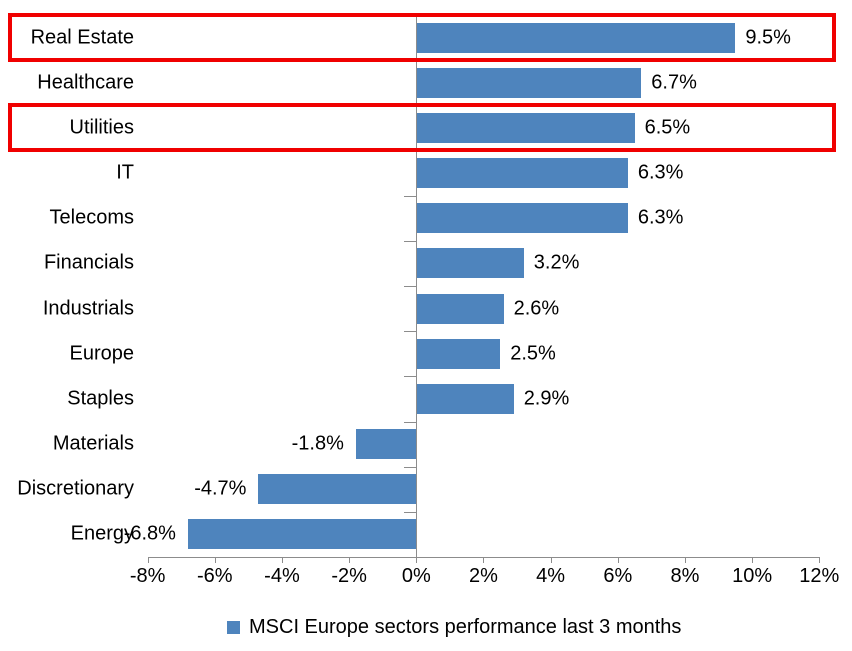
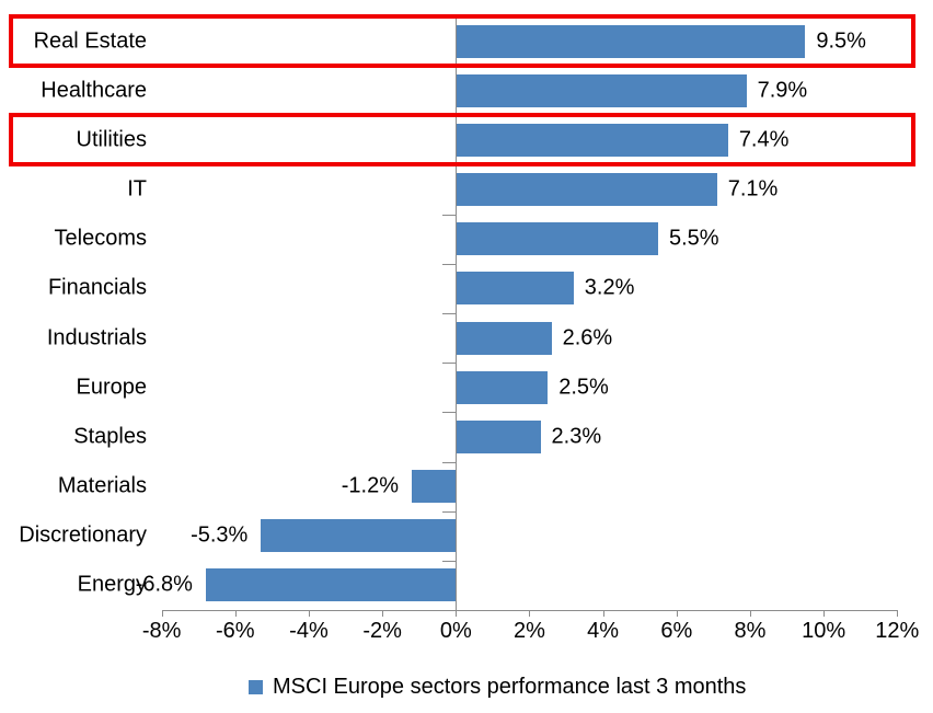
Healthcare: 6.7% -> 7.9%
Utilities: 6.5% -> 7.4%
IT: 6.3% -> 7.1%
Telecoms: 6.3% -> 5.5%
Staples: 2.9% -> 2.3%
Materials: -1.8% -> -1.2%
Discretionary: -4.7% -> -5.3%
